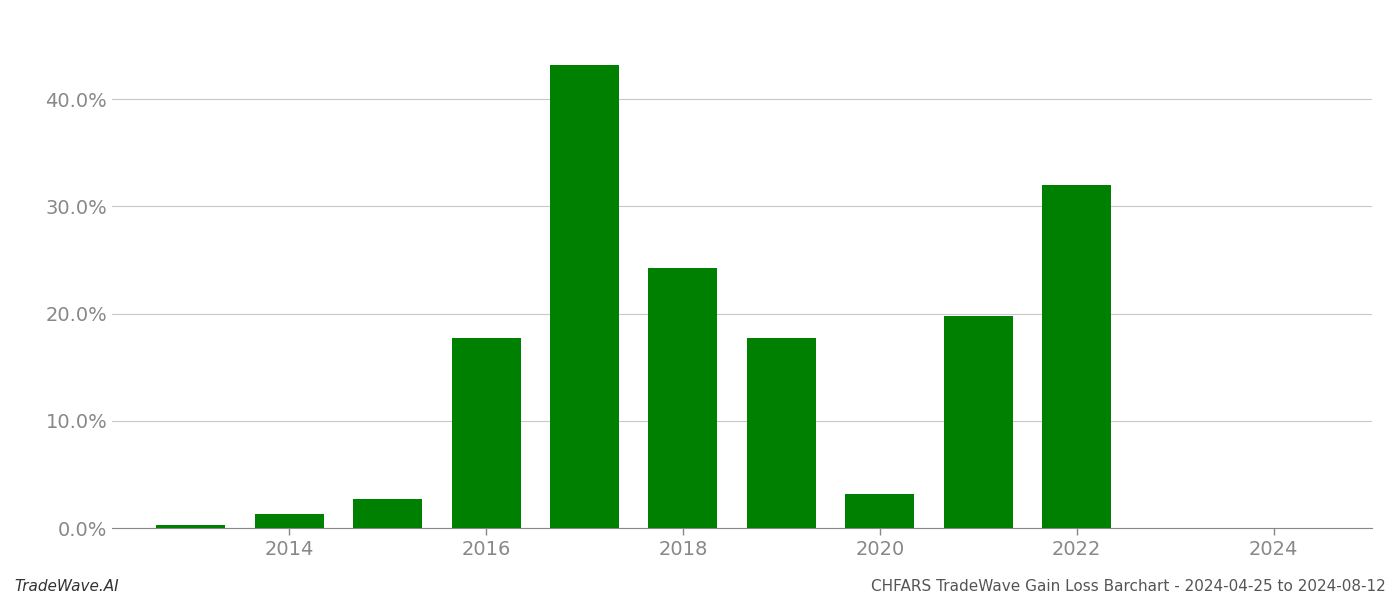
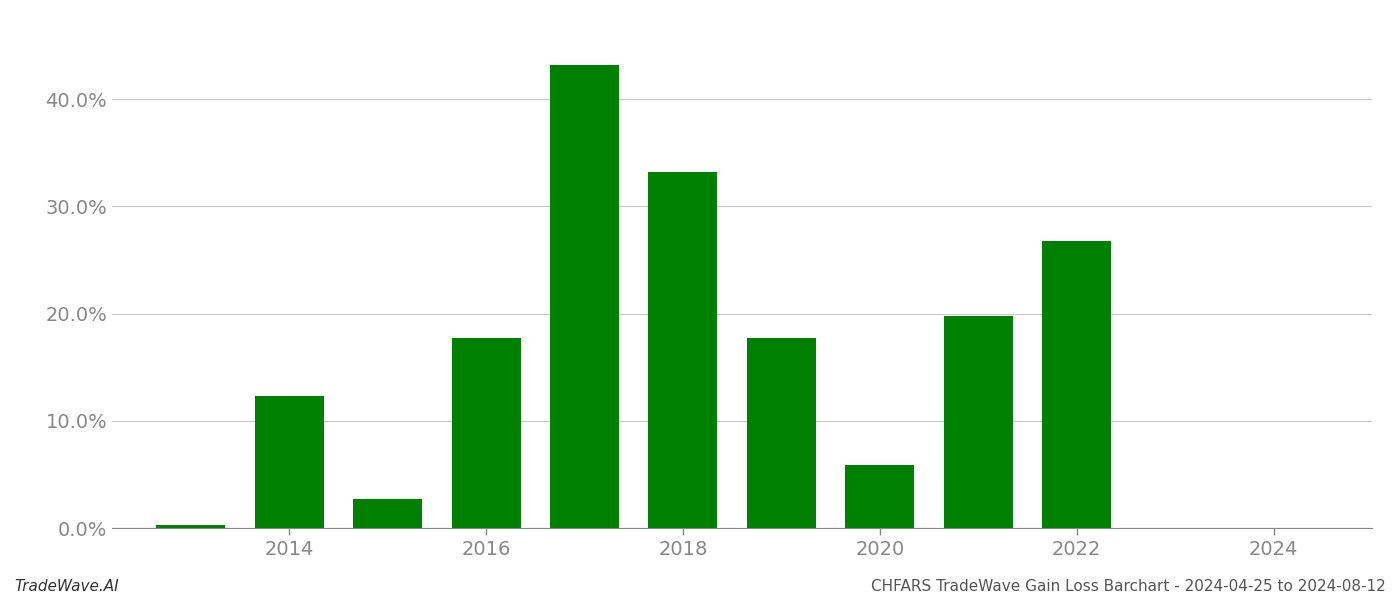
2014: 1.3% -> 12.3%
2018: 24.2% -> 33.2%
2020: 3.2% -> 5.9%
2022: 32.0% -> 26.8%
